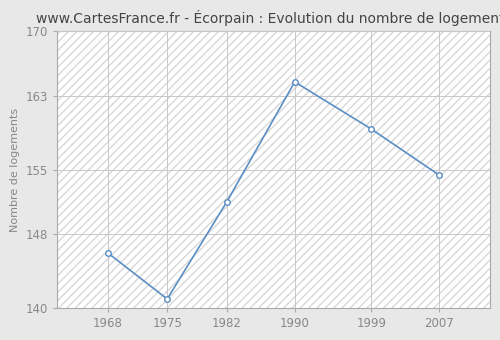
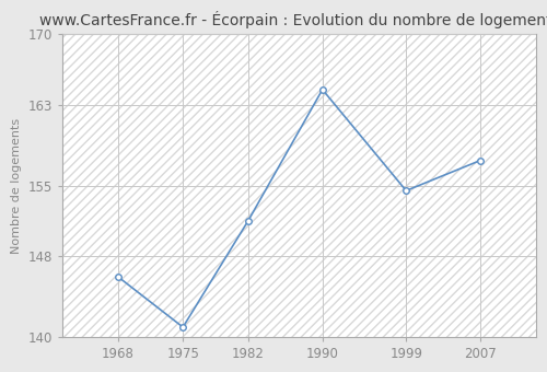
1999: 159.4 -> 154.5
2007: 154.4 -> 157.5
